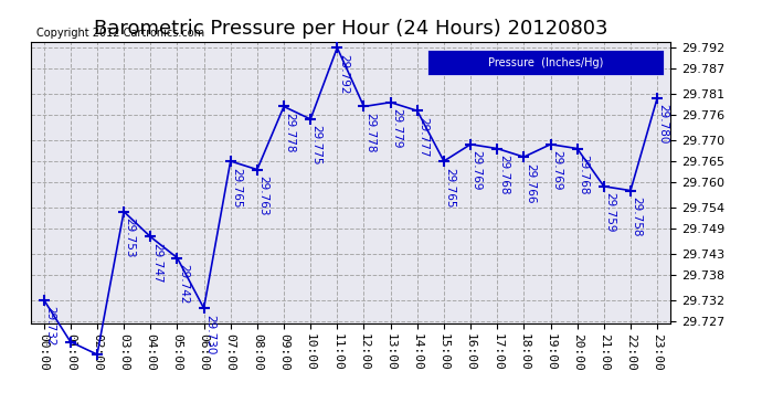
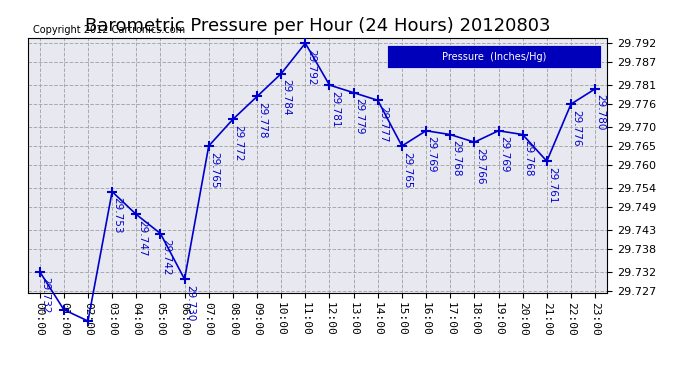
08:00: 29.763 -> 29.772
10:00: 29.775 -> 29.784
12:00: 29.778 -> 29.781
21:00: 29.759 -> 29.761
22:00: 29.758 -> 29.776
